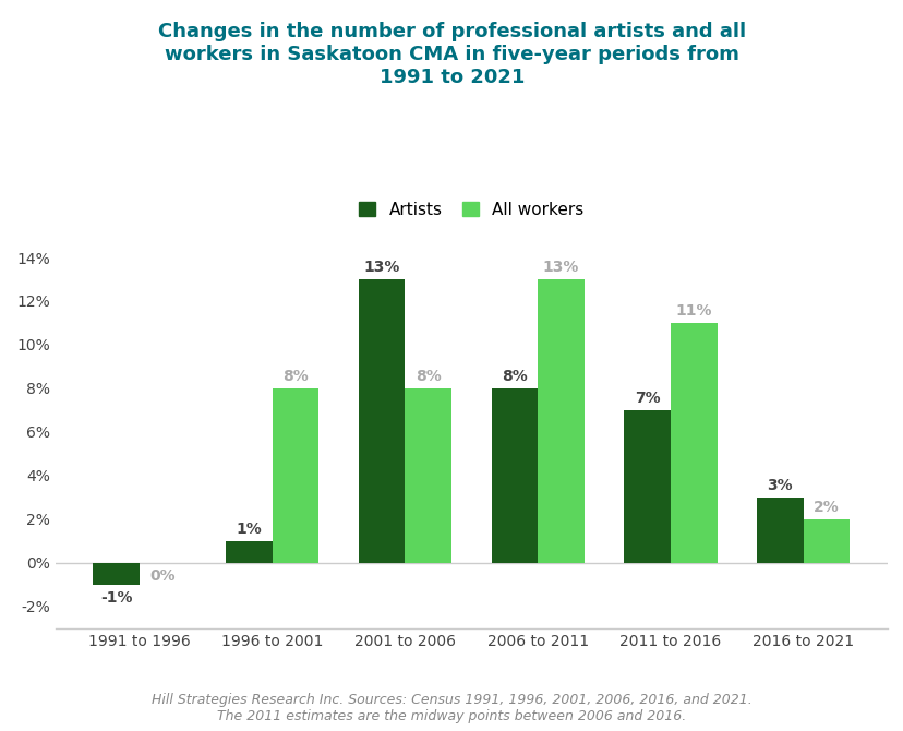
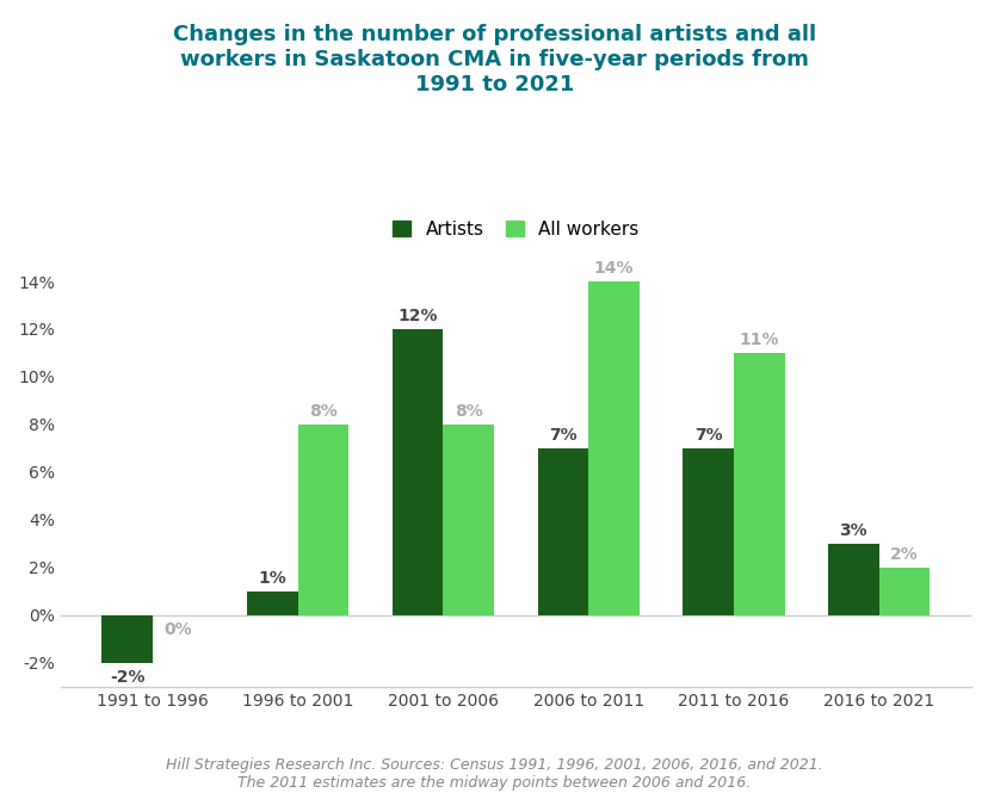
Artists/1991 to 1996: -1% -> -2%
Artists/2001 to 2006: 13% -> 12%
Artists/2006 to 2011: 8% -> 7%
All workers/2006 to 2011: 13% -> 14%
